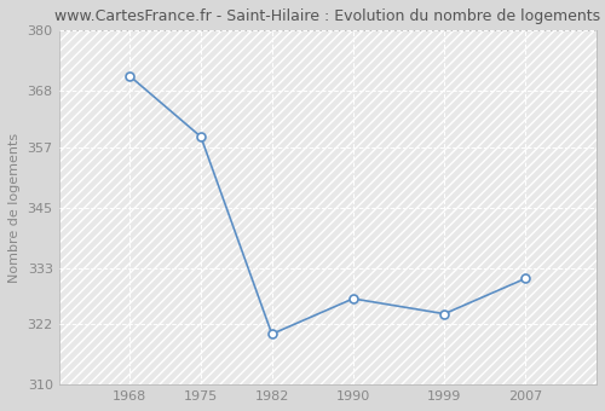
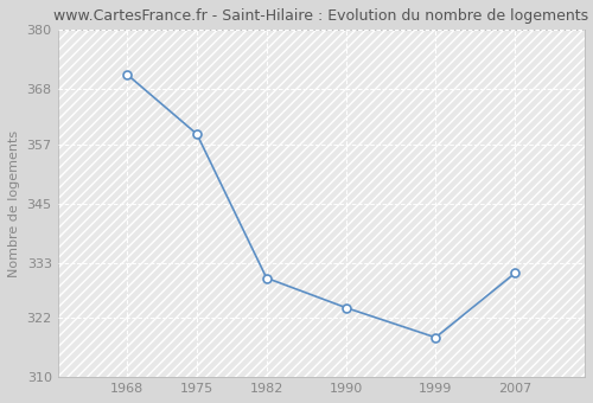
1982: 320 -> 330
1990: 327 -> 324
1999: 324 -> 318
